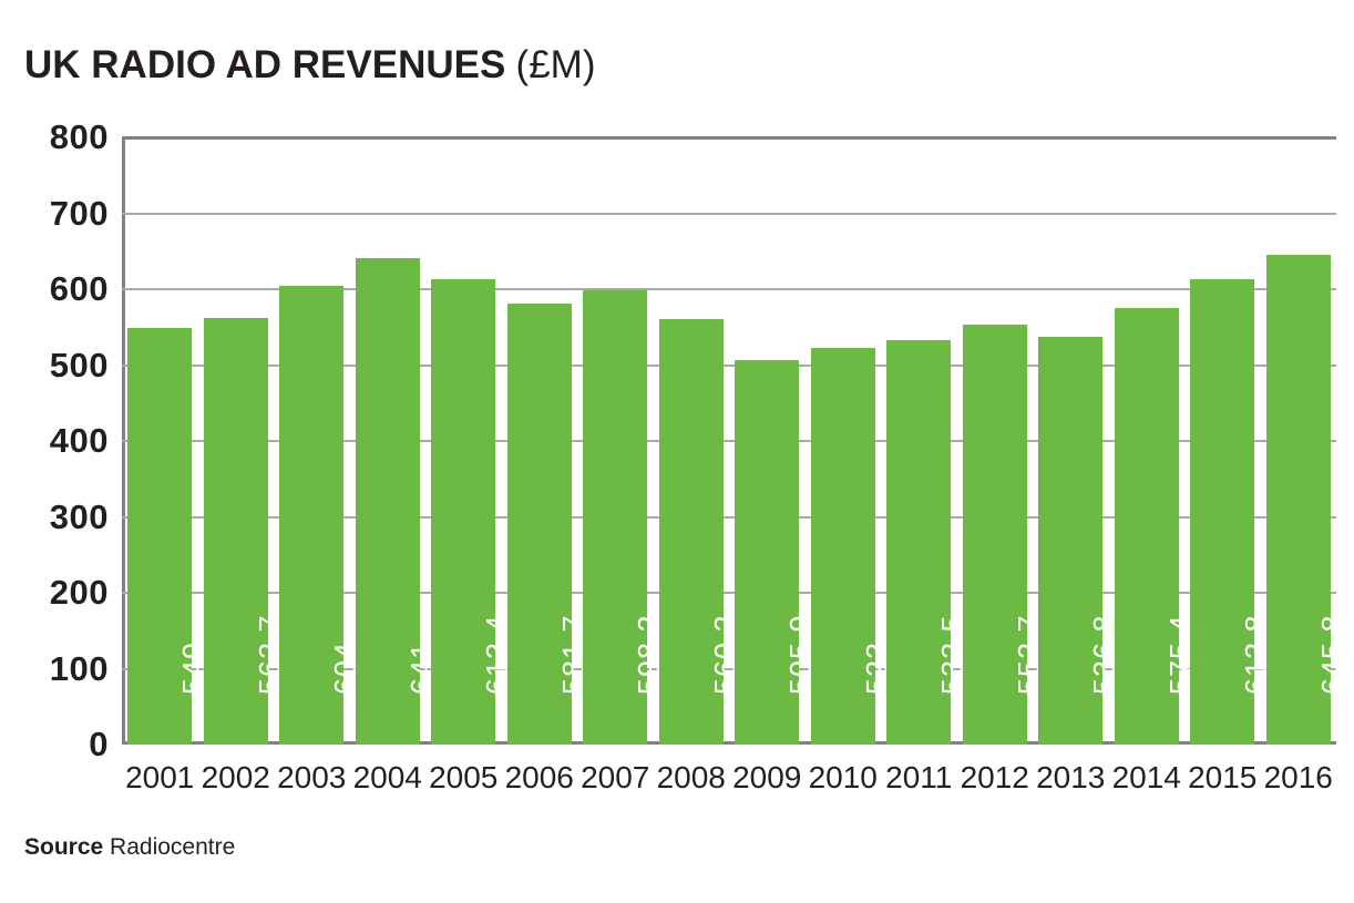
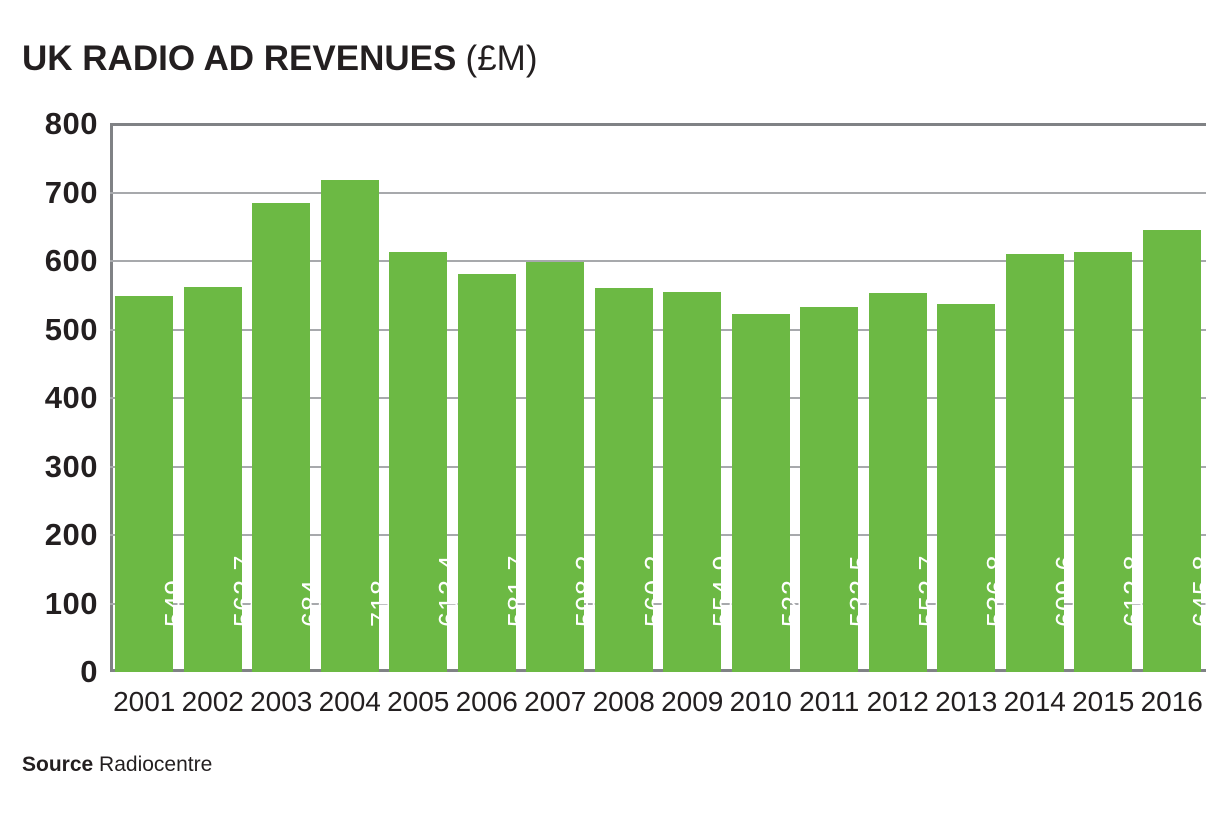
2003: 604 -> 684
2004: 641 -> 718
2009: 505.9 -> 554.9
2014: 575.4 -> 609.6
